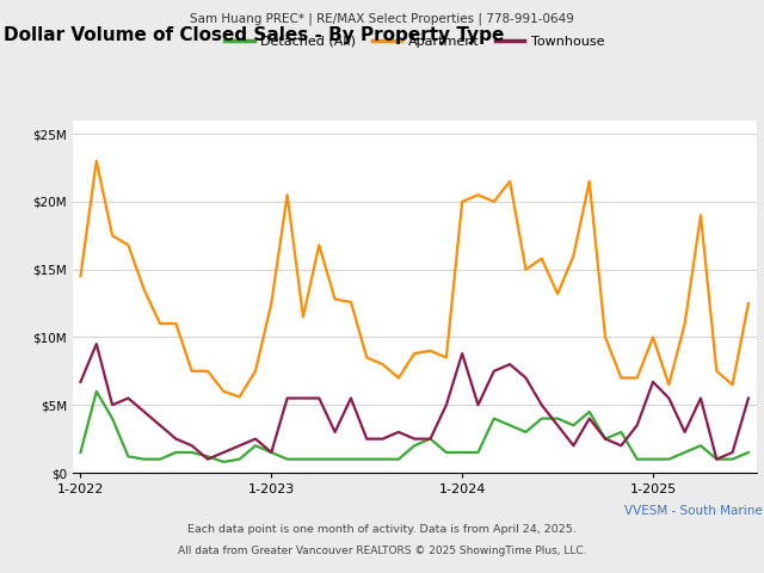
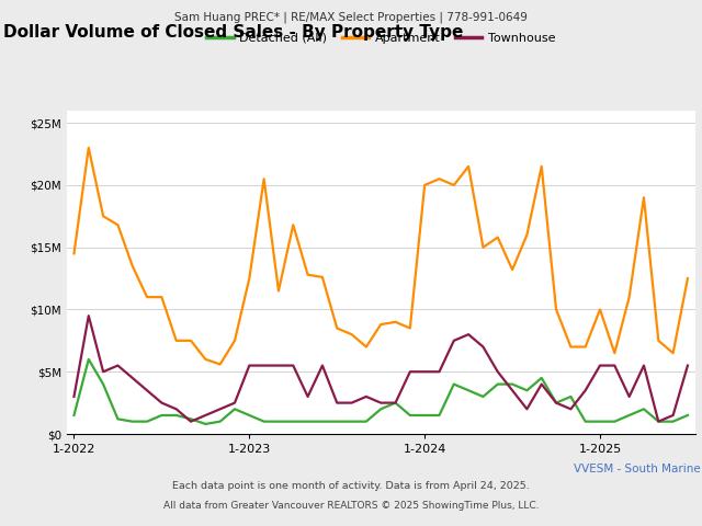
Townhouse/1-2022: $6.7M -> $3.0M
Townhouse/1-2023: $1.5M -> $5.5M
Townhouse/1-2024: $8.8M -> $5.0M
Townhouse/1-2025: $6.7M -> $5.5M
